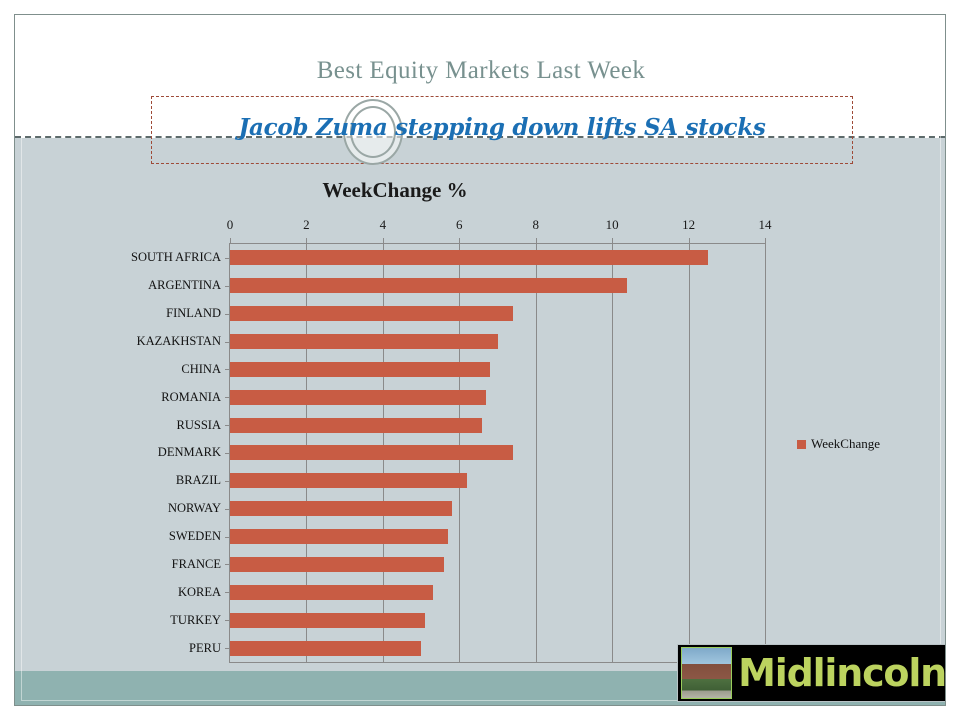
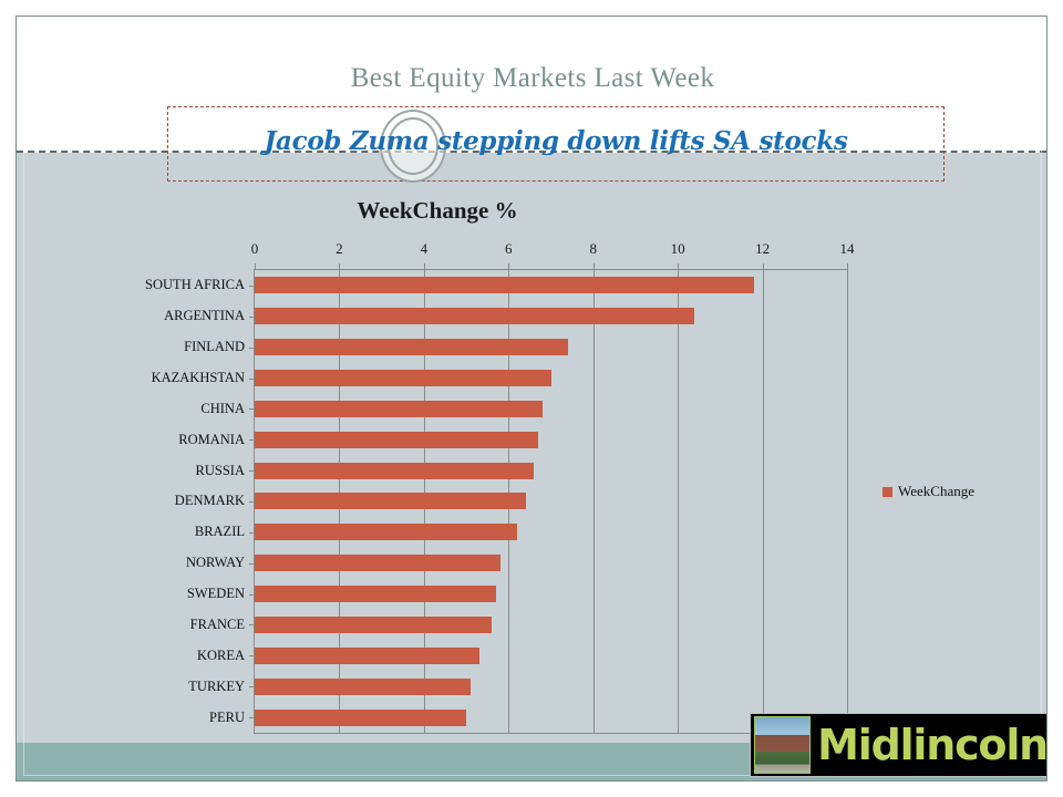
SOUTH AFRICA: 12.5 -> 11.8
DENMARK: 7.4 -> 6.4
